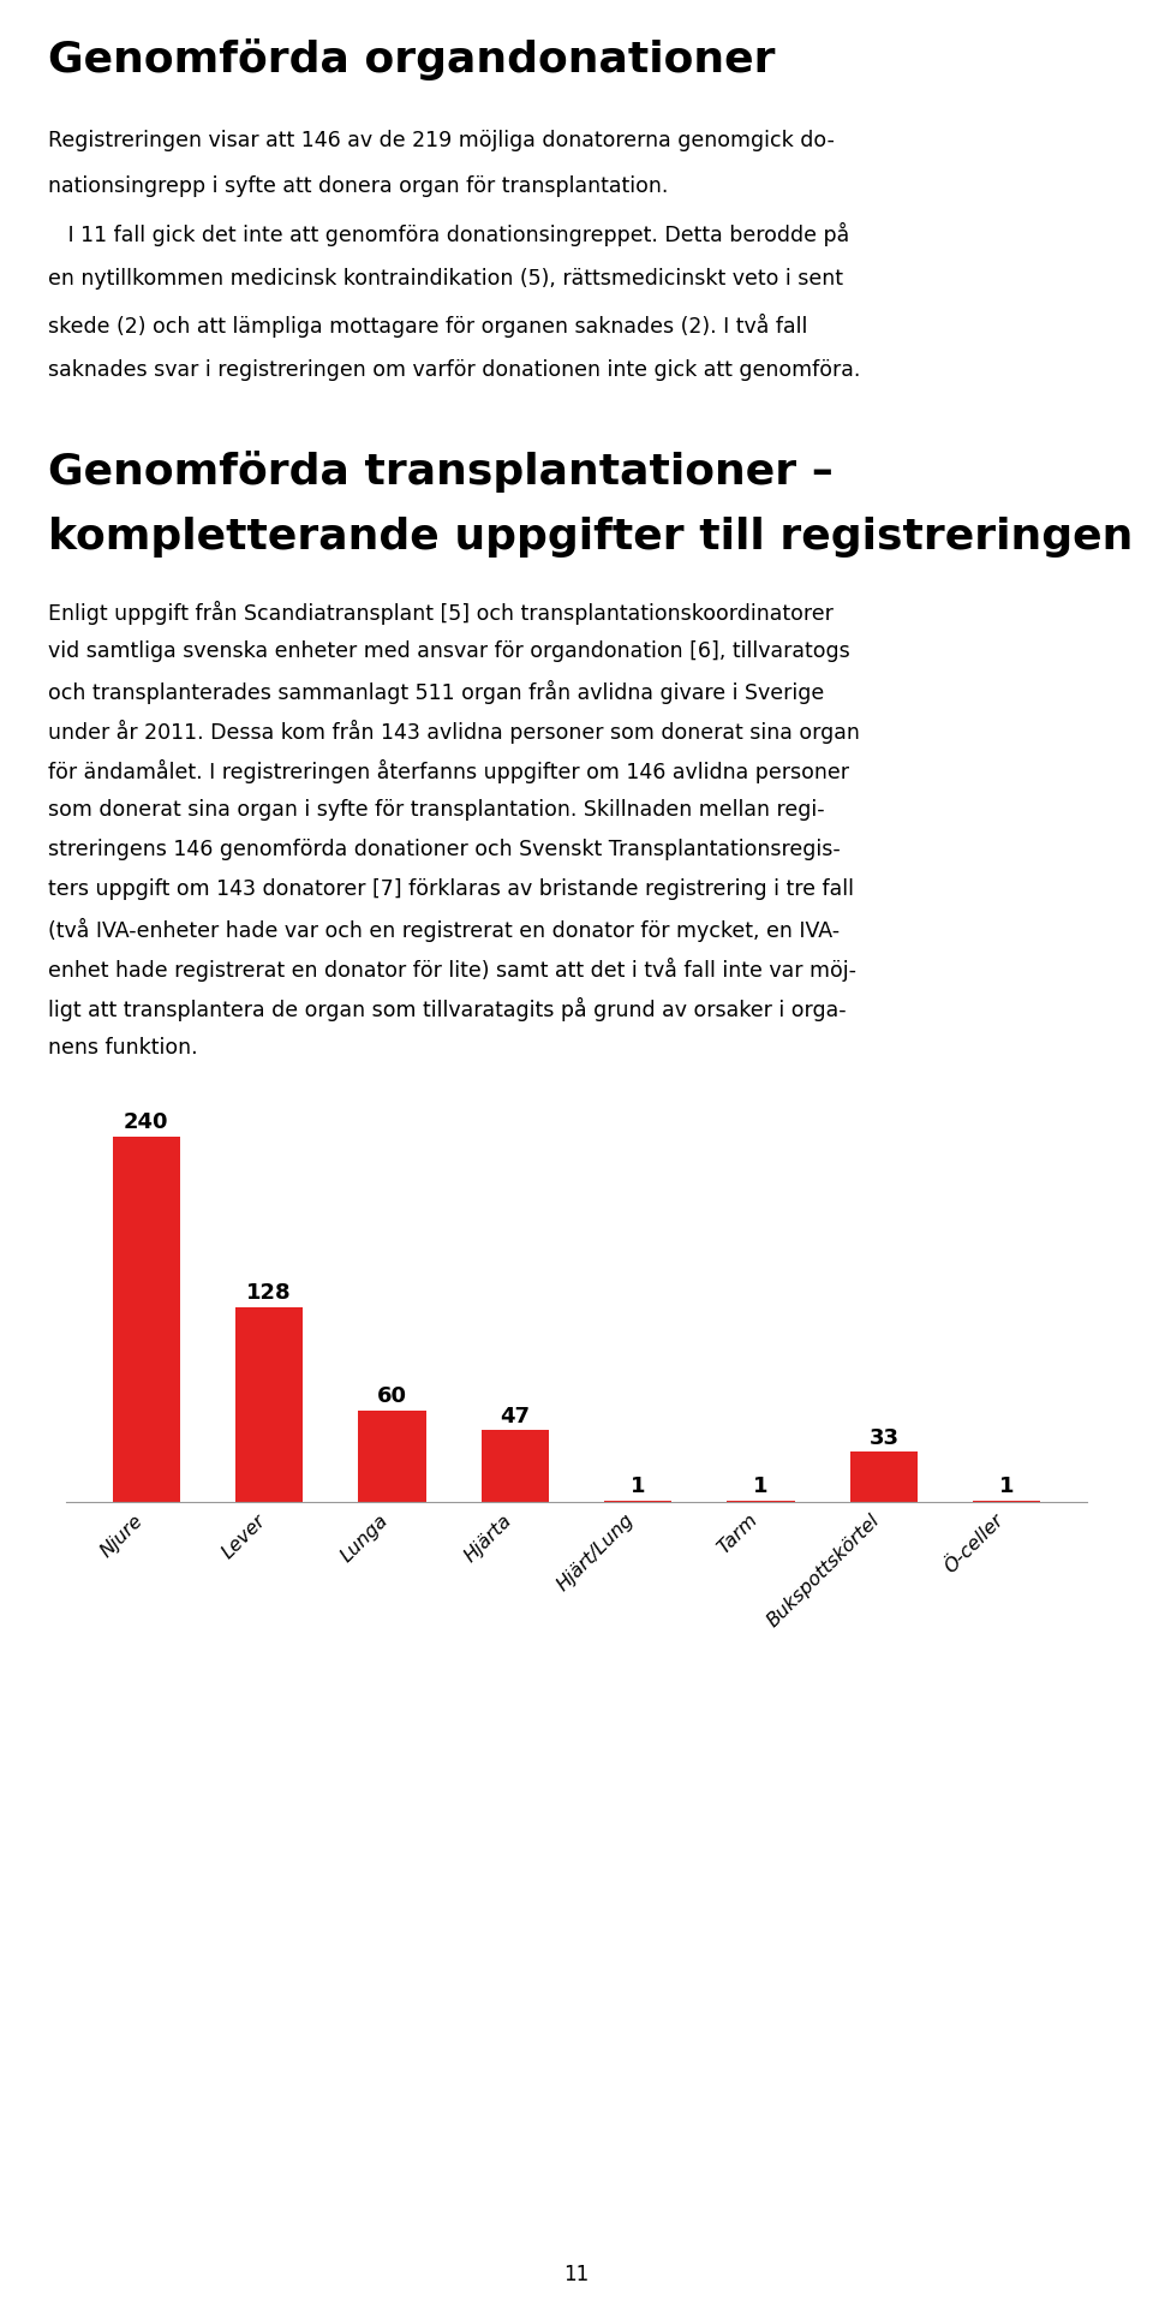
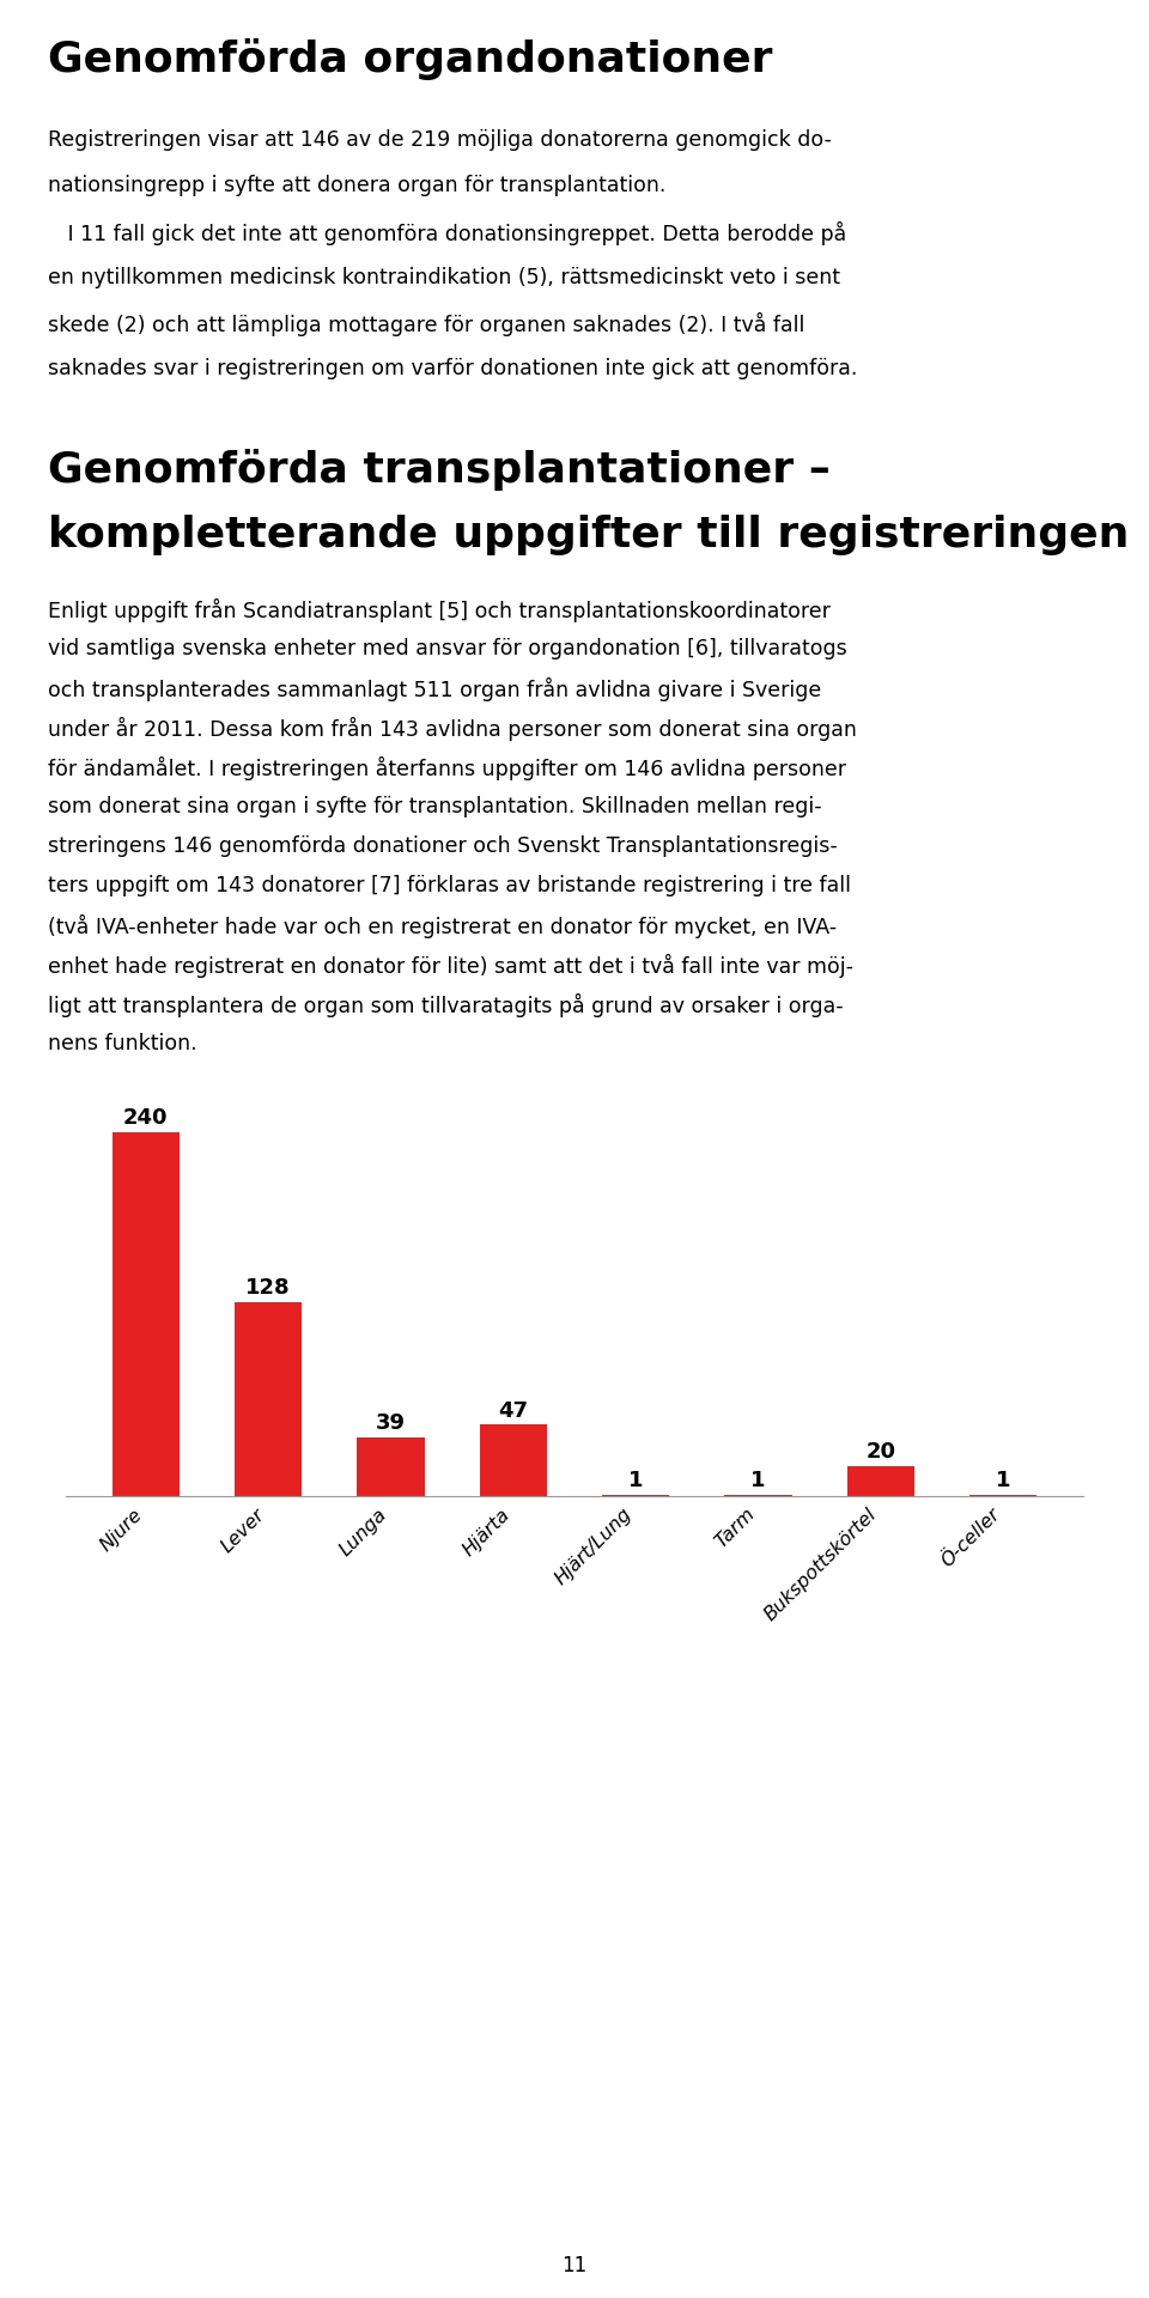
Lunga: 60 -> 39
Bukspottskörtel: 33 -> 20
